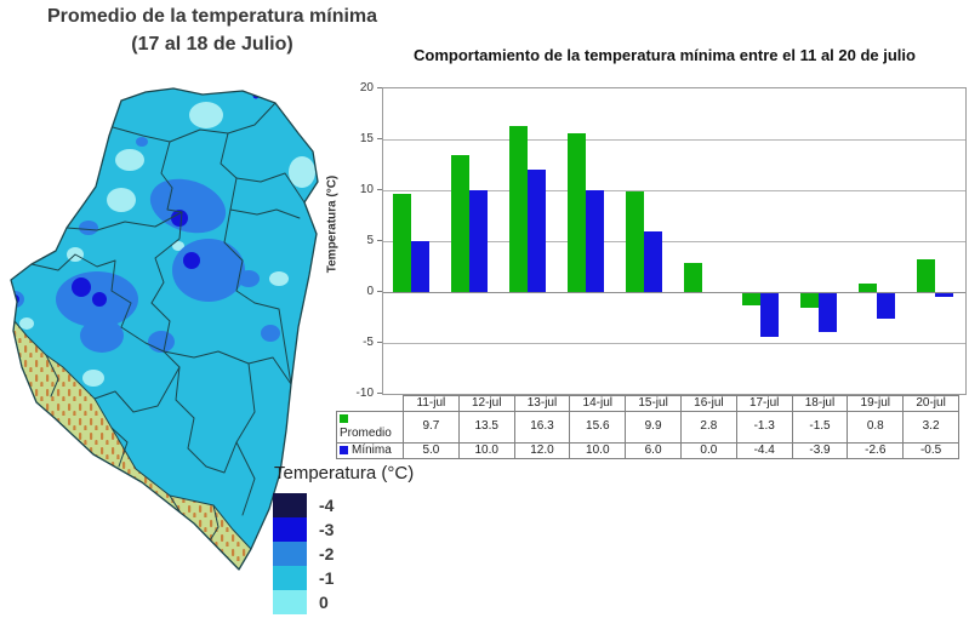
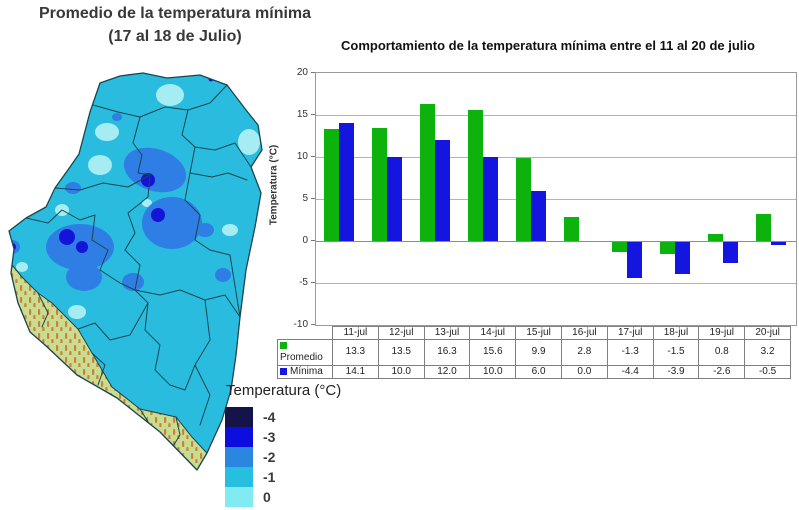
Promedio/11-jul: 9.7 -> 13.3
Mínima/11-jul: 5.0 -> 14.1
